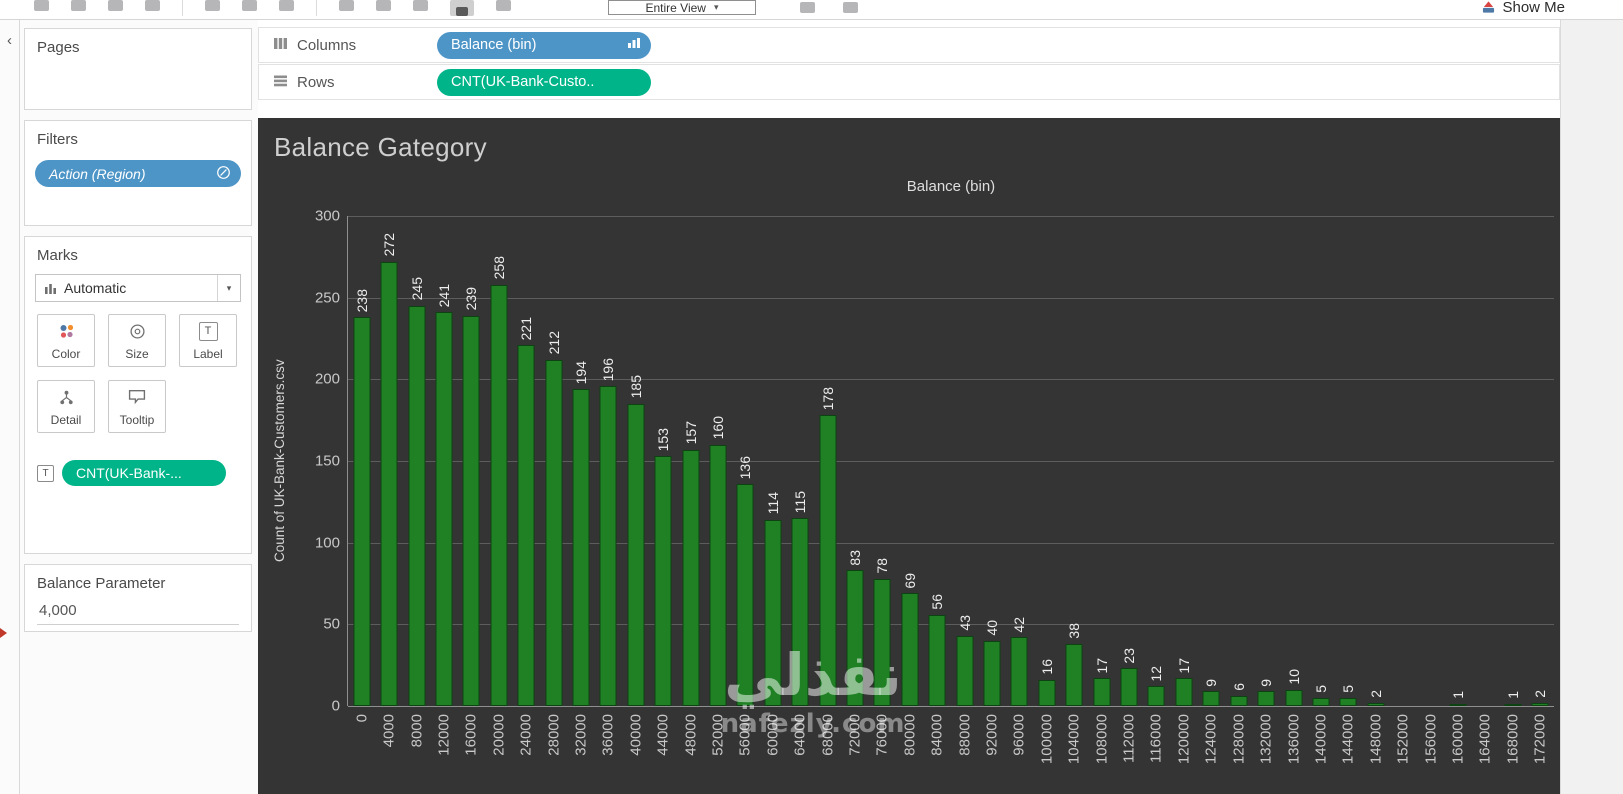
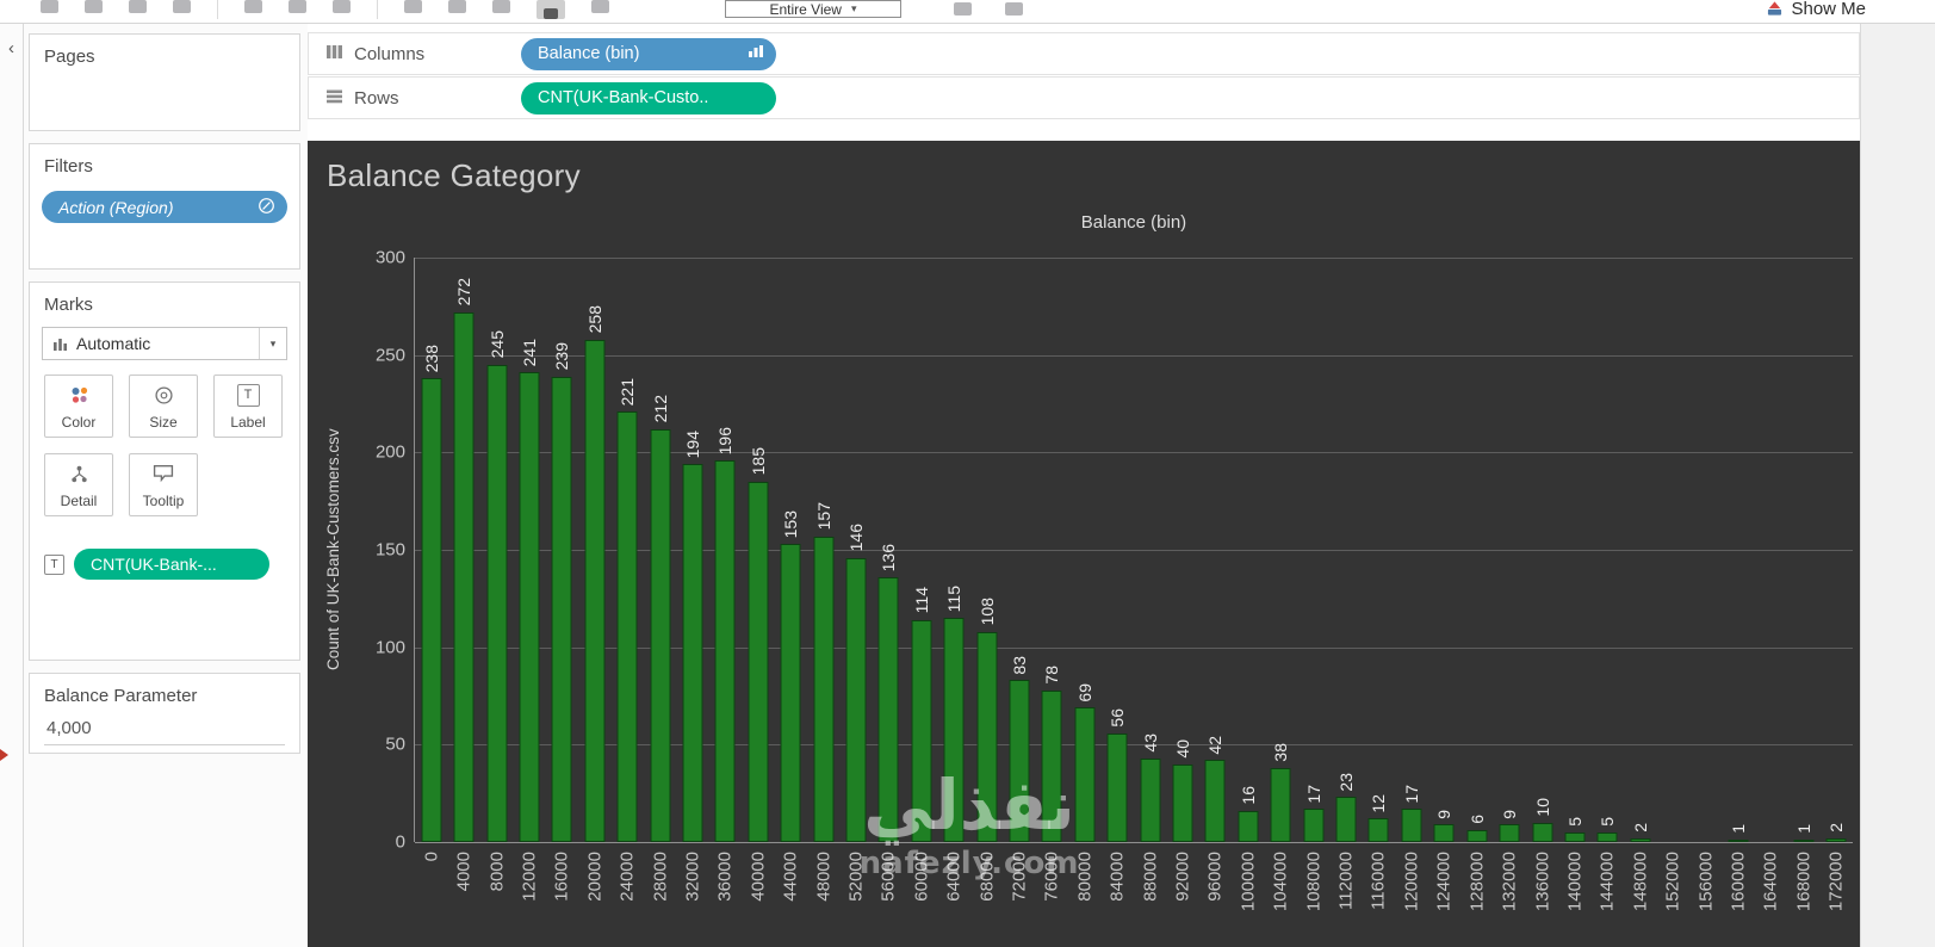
52000: 160 -> 146
68000: 178 -> 108
